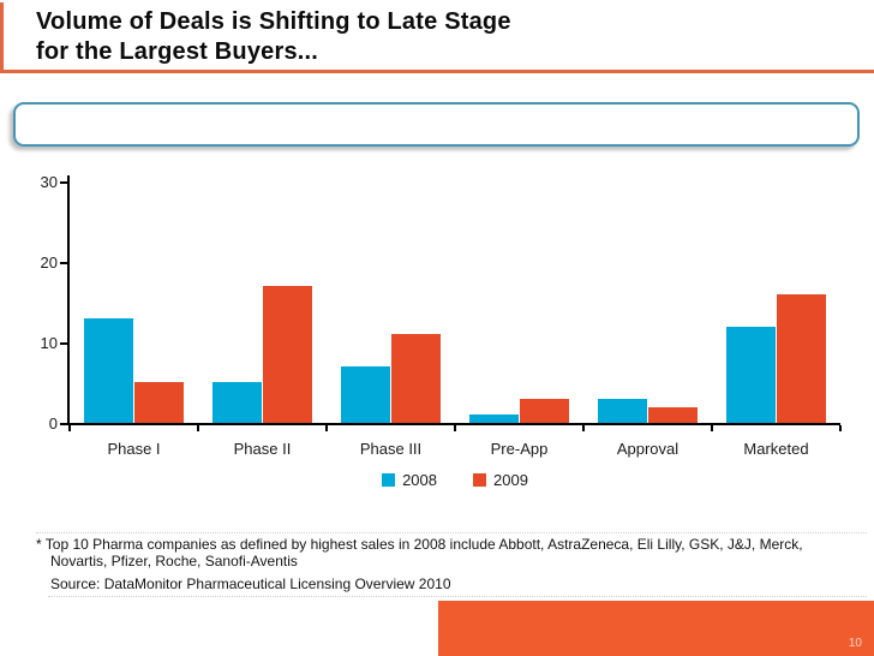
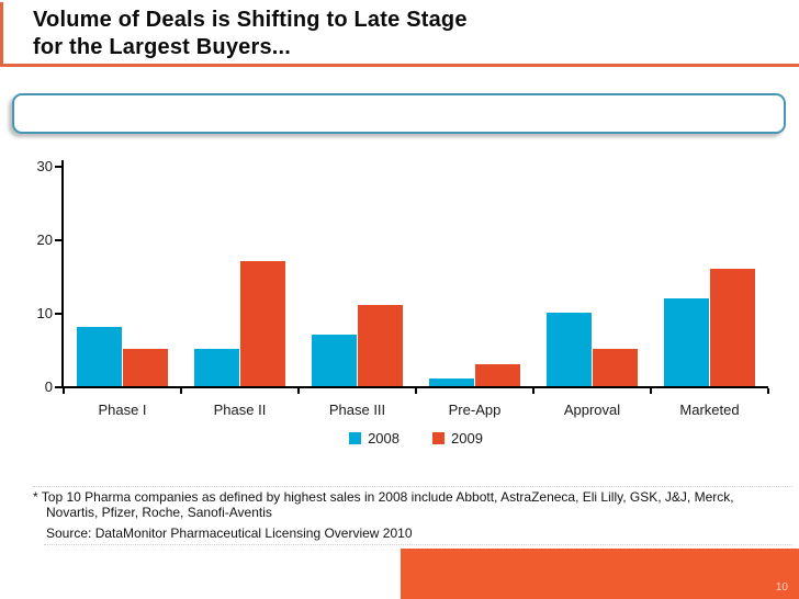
2008/Phase I: 13 -> 8
2008/Approval: 3 -> 10
2009/Approval: 2 -> 5
